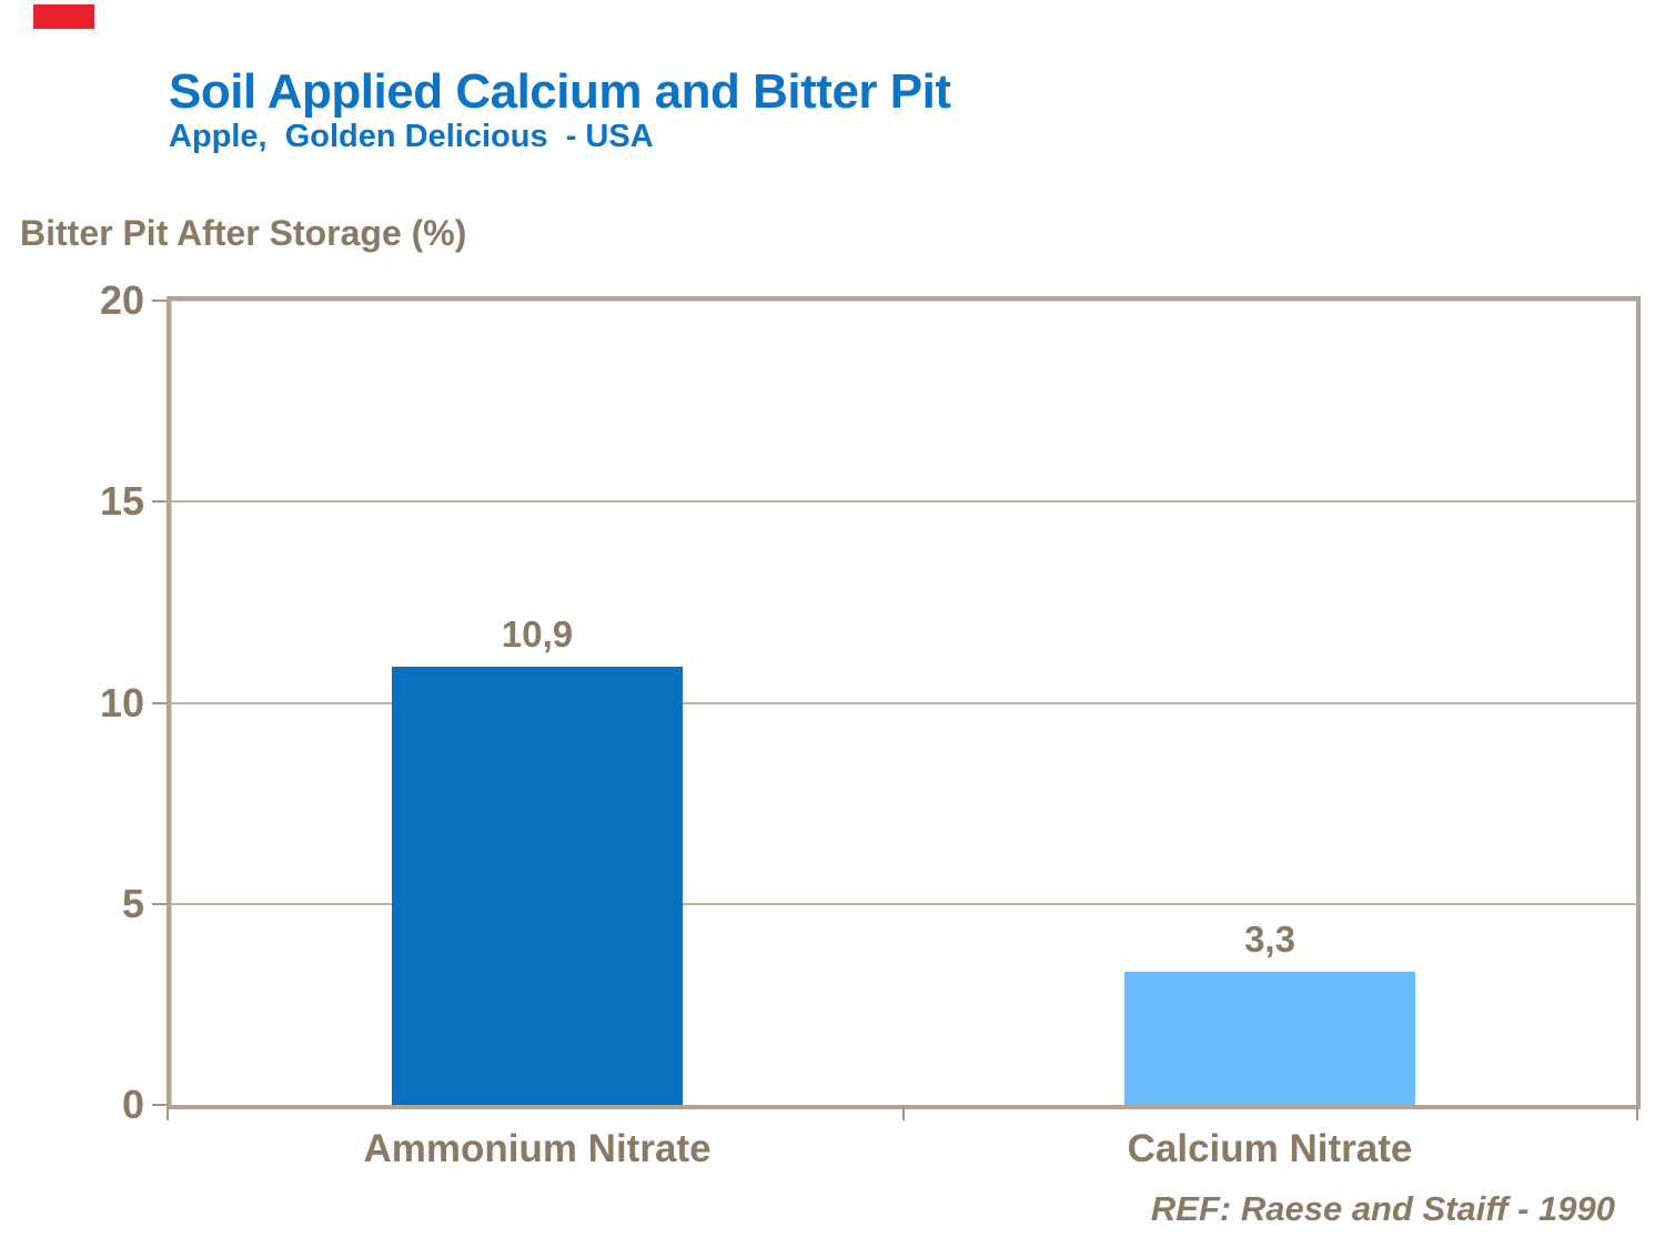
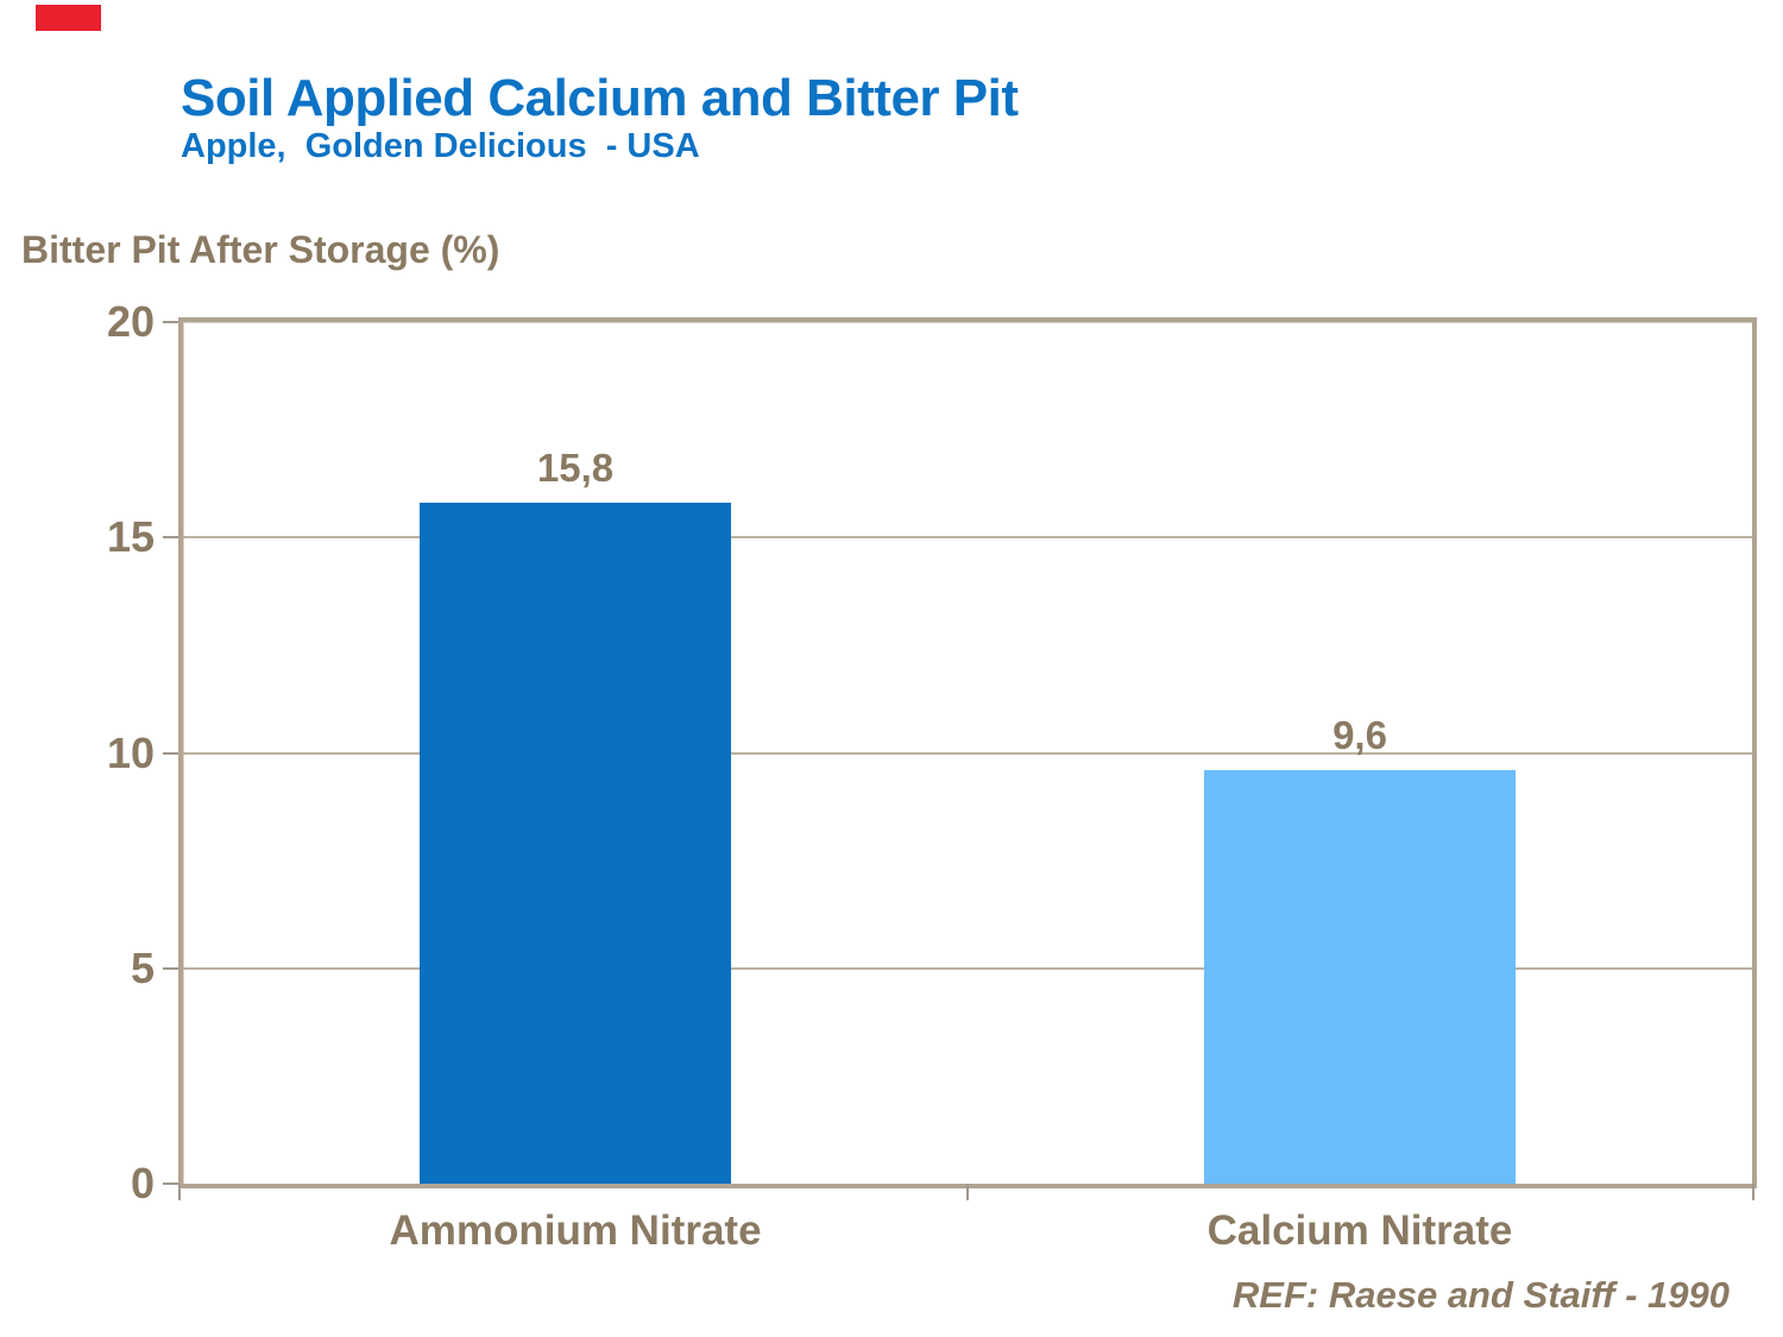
Ammonium Nitrate: 10,9 -> 15,8
Calcium Nitrate: 3,3 -> 9,6
